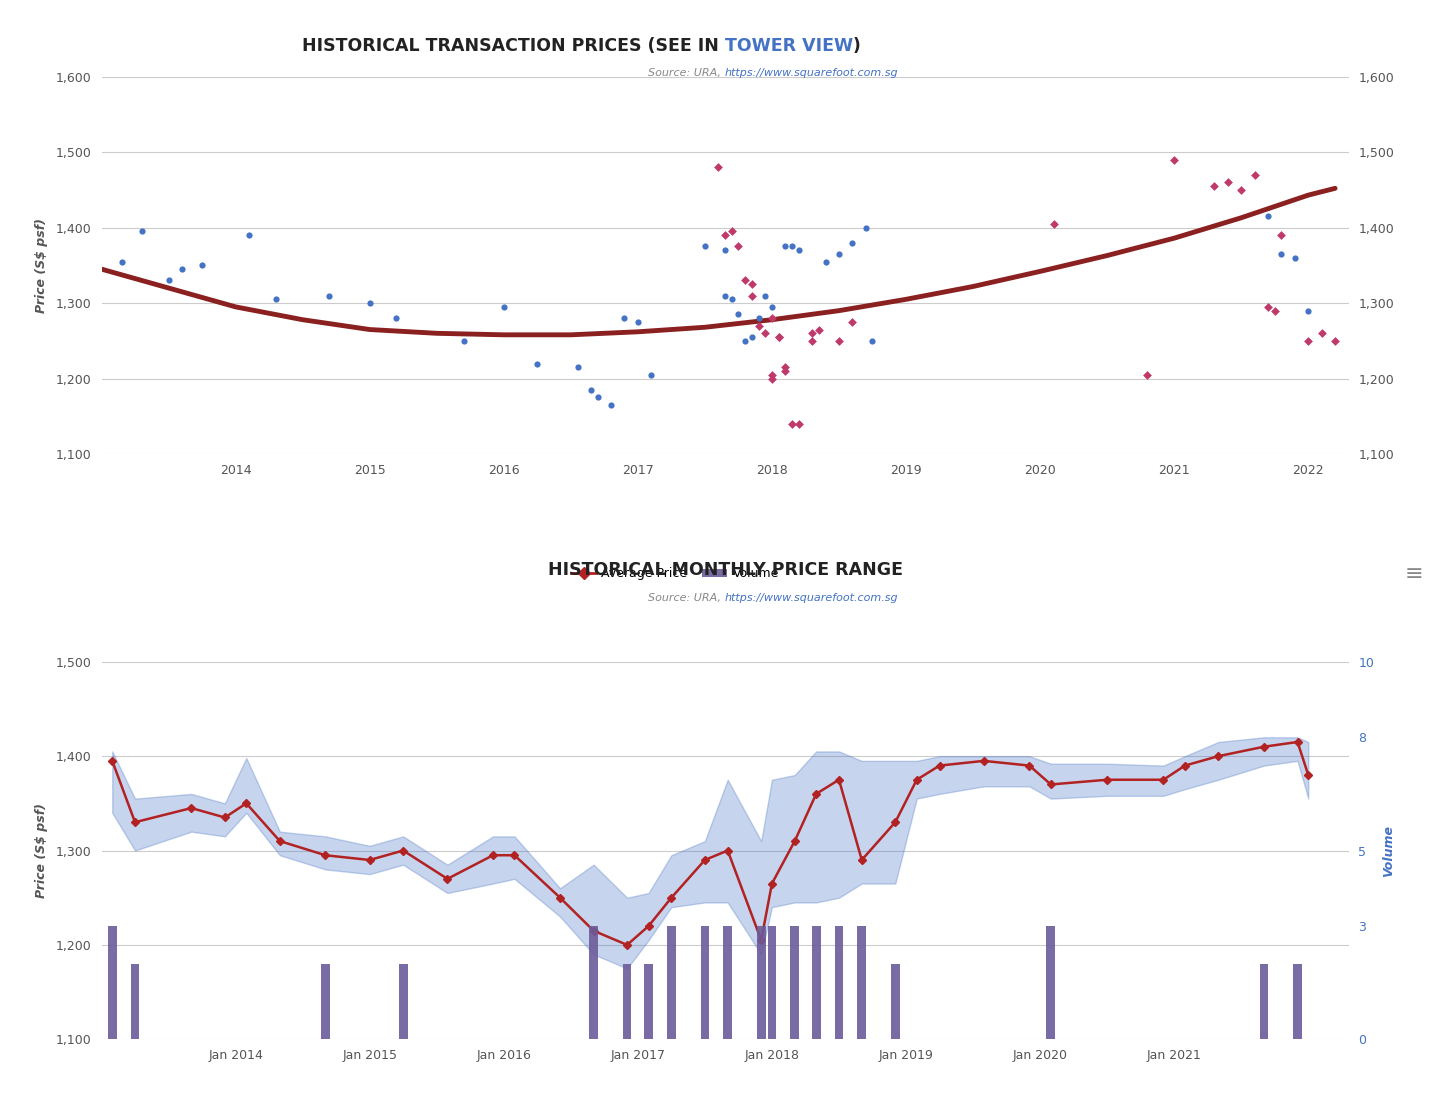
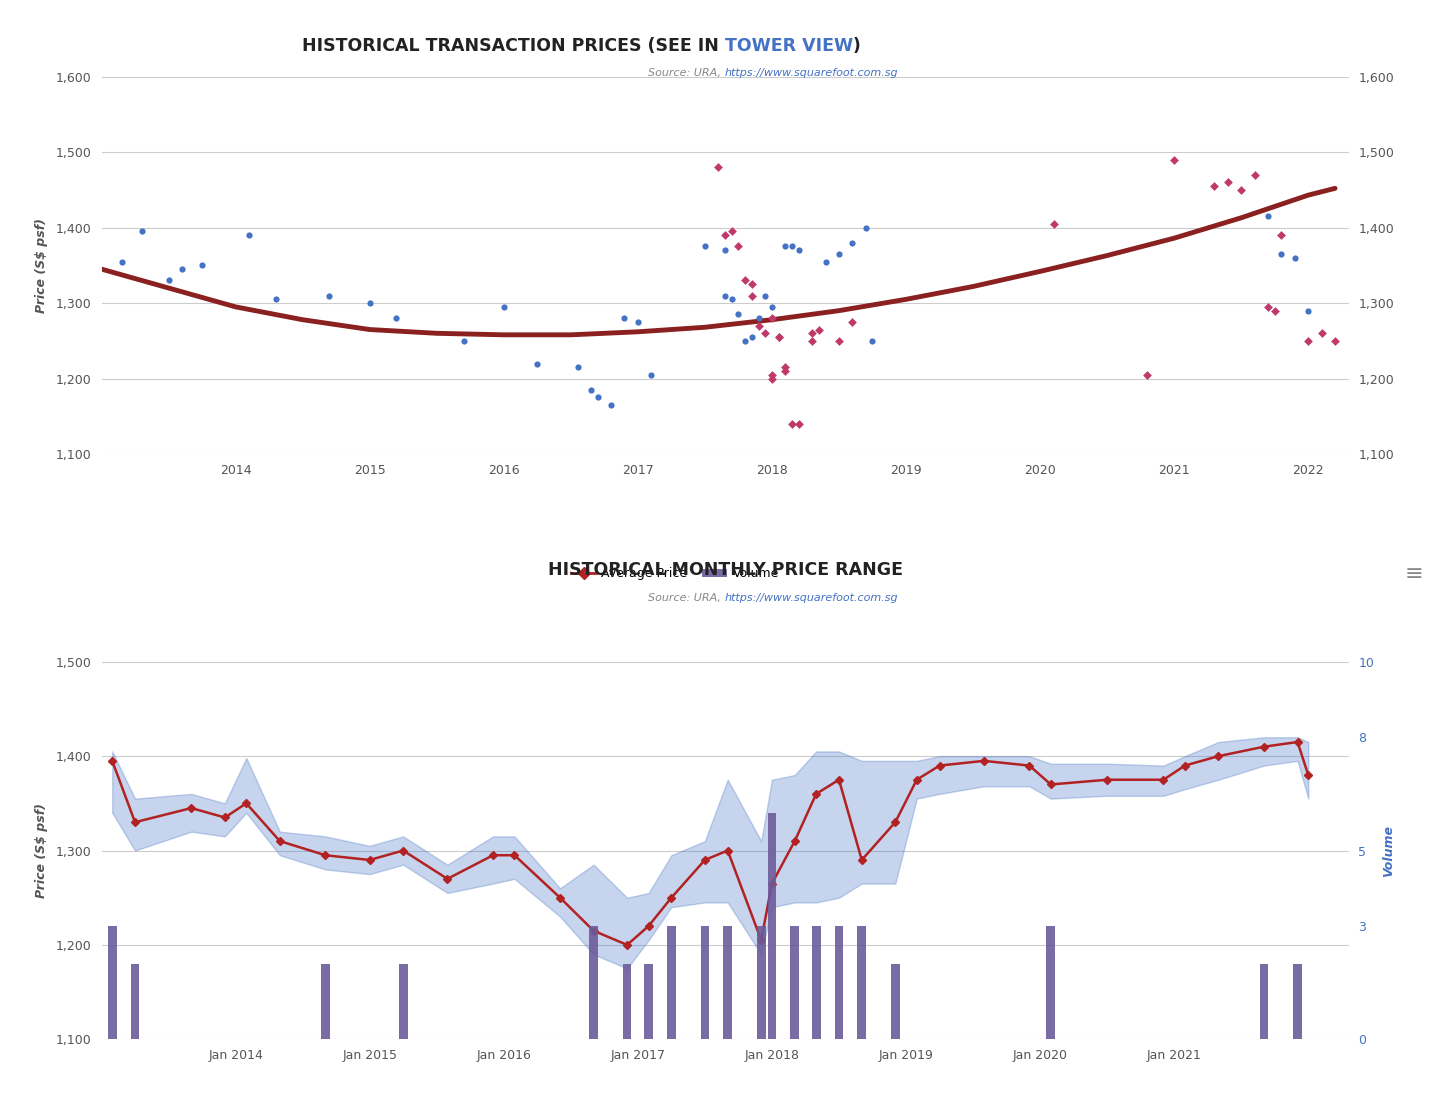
Volume/Jan 2018: 3 -> 6
